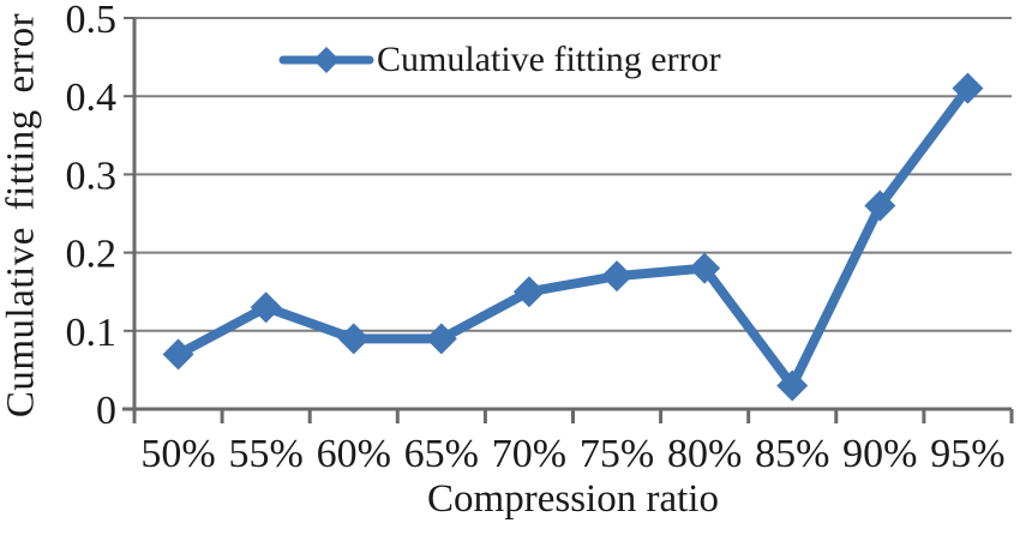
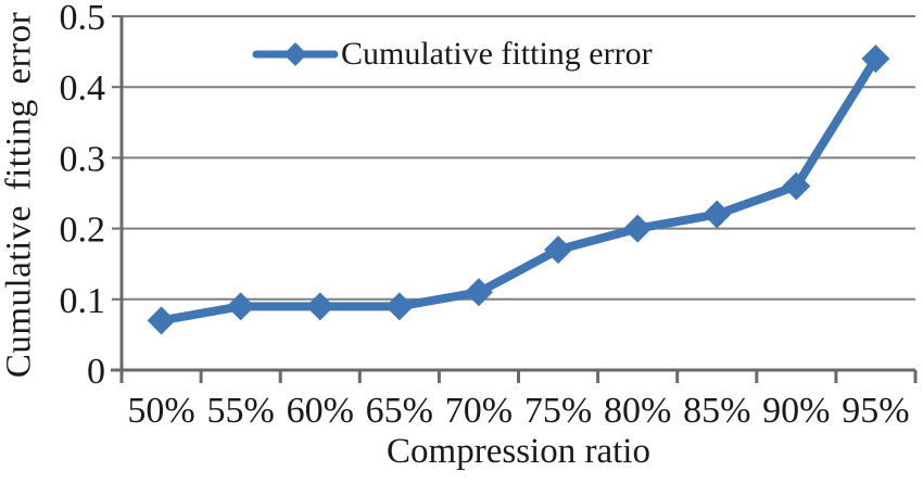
55%: 0.13 -> 0.09
70%: 0.15 -> 0.11
80%: 0.18 -> 0.20
85%: 0.03 -> 0.22
95%: 0.41 -> 0.44
